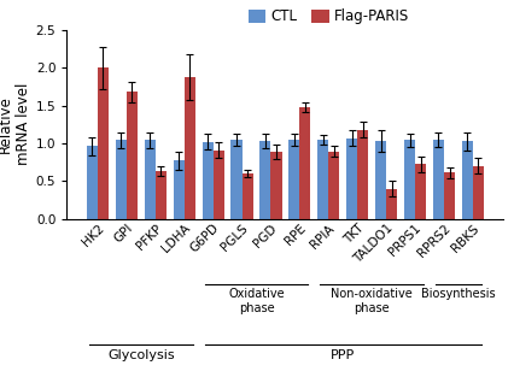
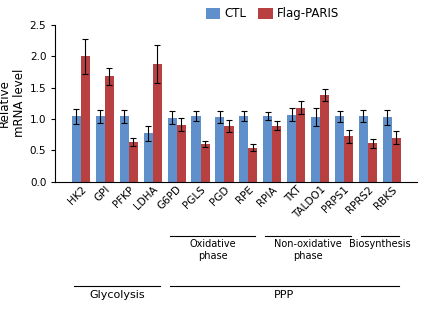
CTL/HK2: 0.96 -> 1.04
Flag-PARIS/RPE: 1.48 -> 0.54
Flag-PARIS/TALDO1: 0.40 -> 1.38
